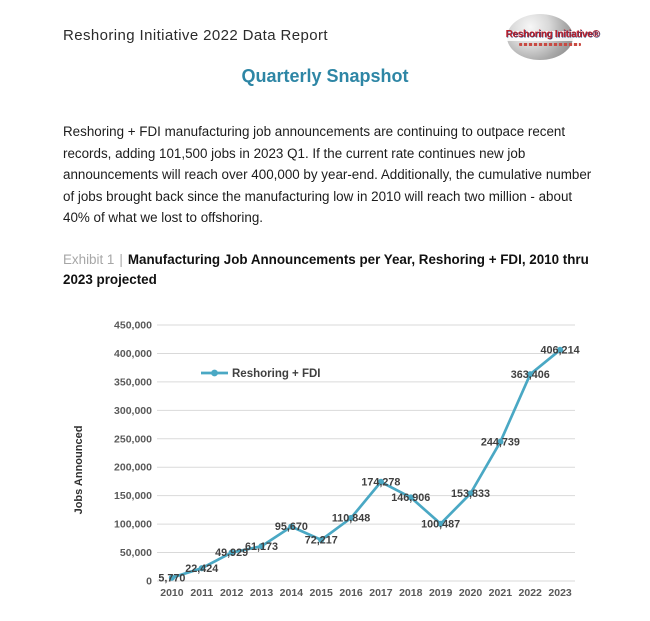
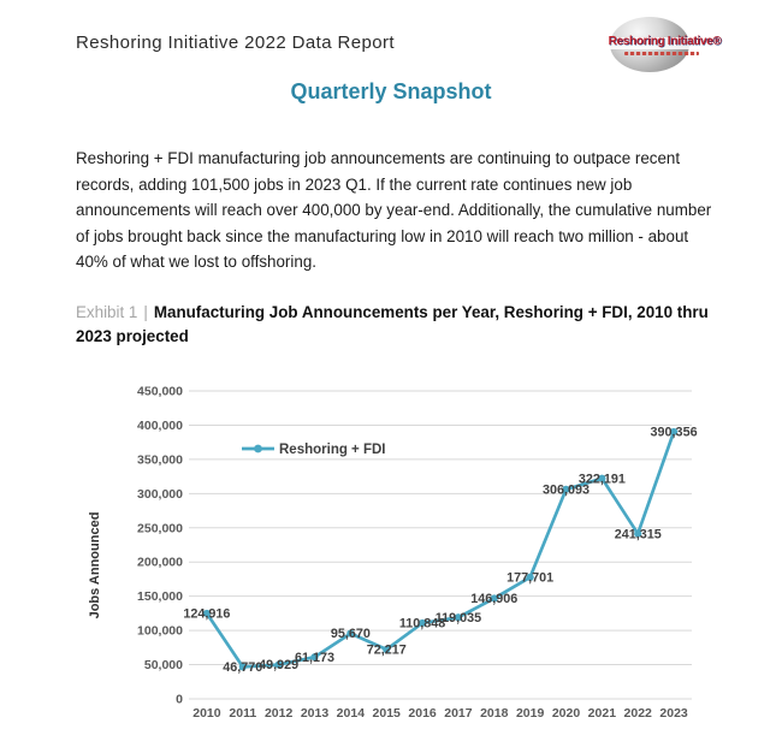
2010: 5,770 -> 124,916
2011: 22,424 -> 46,770
2017: 174,278 -> 119,035
2019: 100,487 -> 177,701
2020: 153,833 -> 306,093
2021: 244,739 -> 322,191
2022: 363,406 -> 241,315
2023: 406,214 -> 390,356
